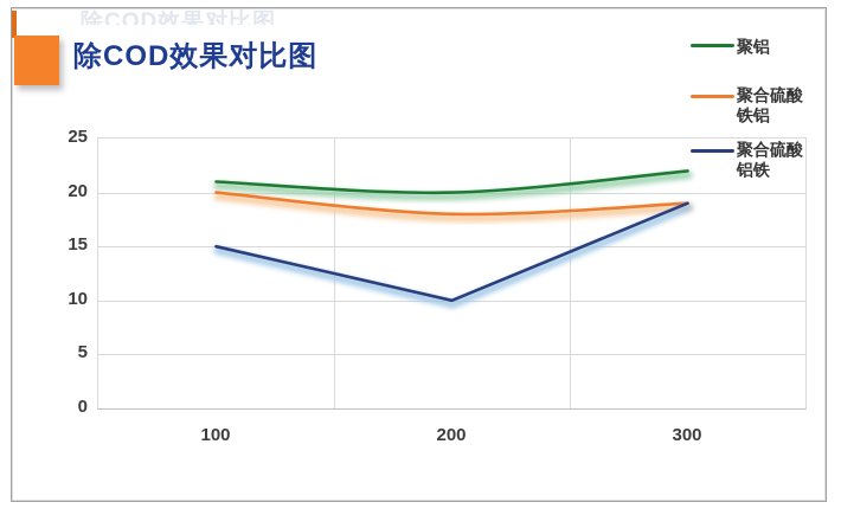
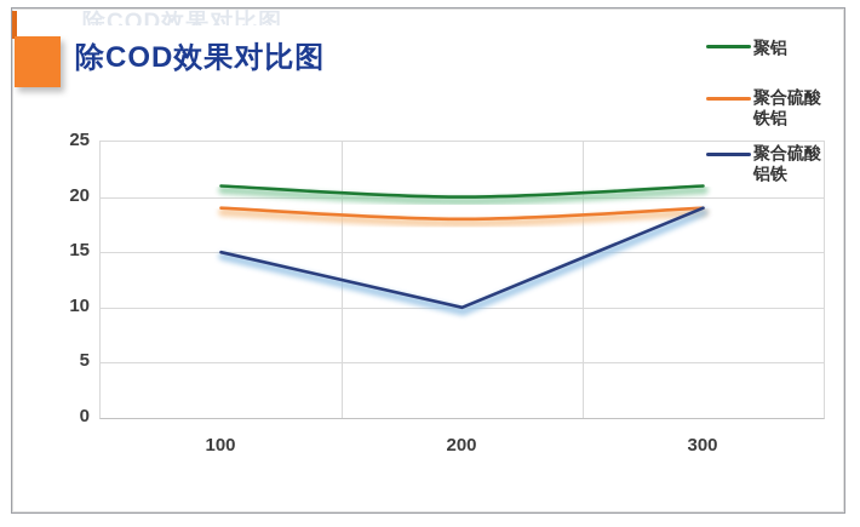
聚合硫酸铁铝/100: 20 -> 19
聚铝/300: 22 -> 21
